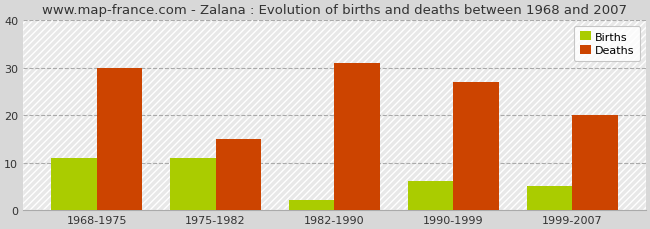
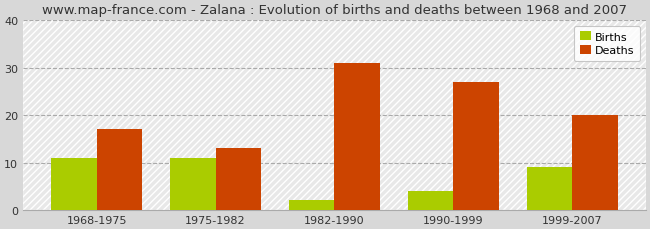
Deaths/1968-1975: 30 -> 17
Deaths/1975-1982: 15 -> 13
Births/1990-1999: 6 -> 4
Births/1999-2007: 5 -> 9
